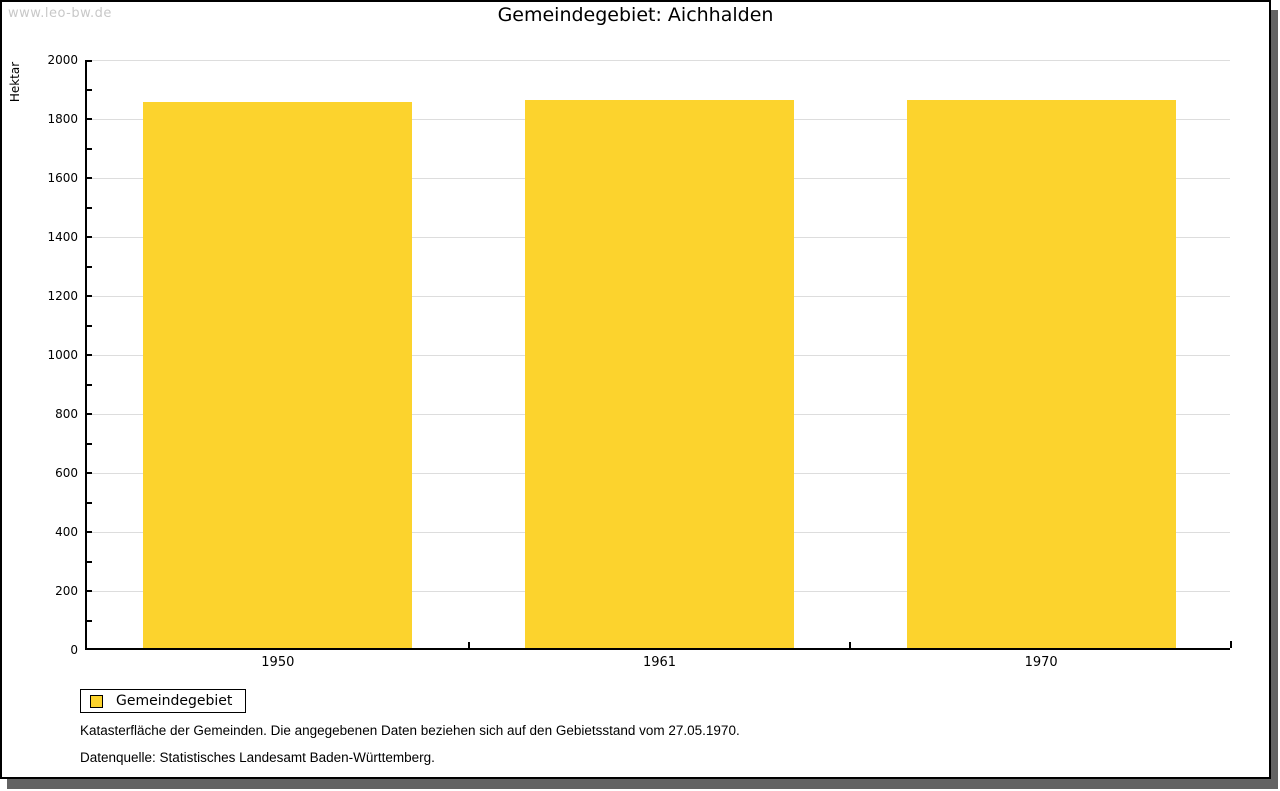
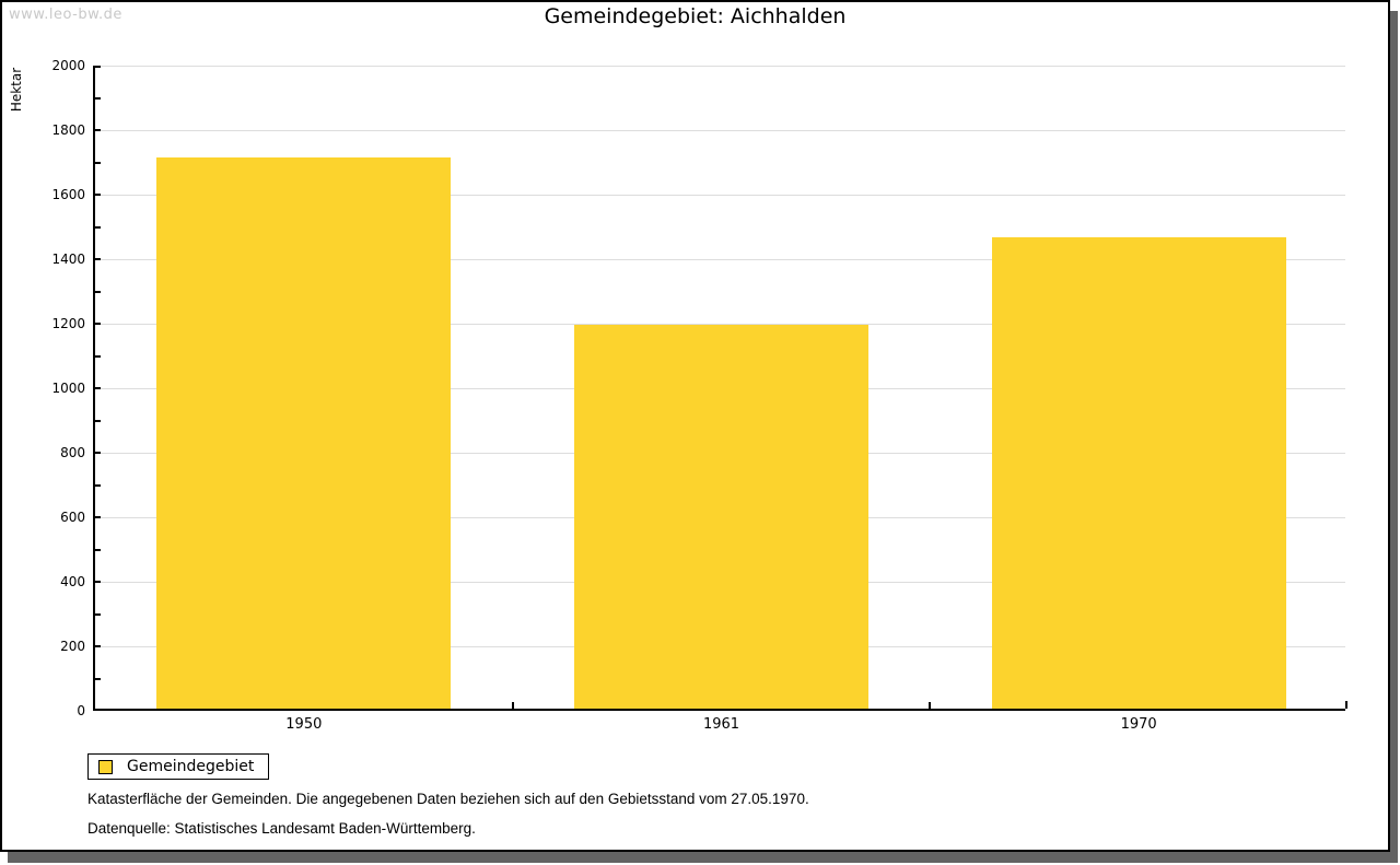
1950: 1850 -> 1710
1961: 1860 -> 1190
1970: 1860 -> 1460
